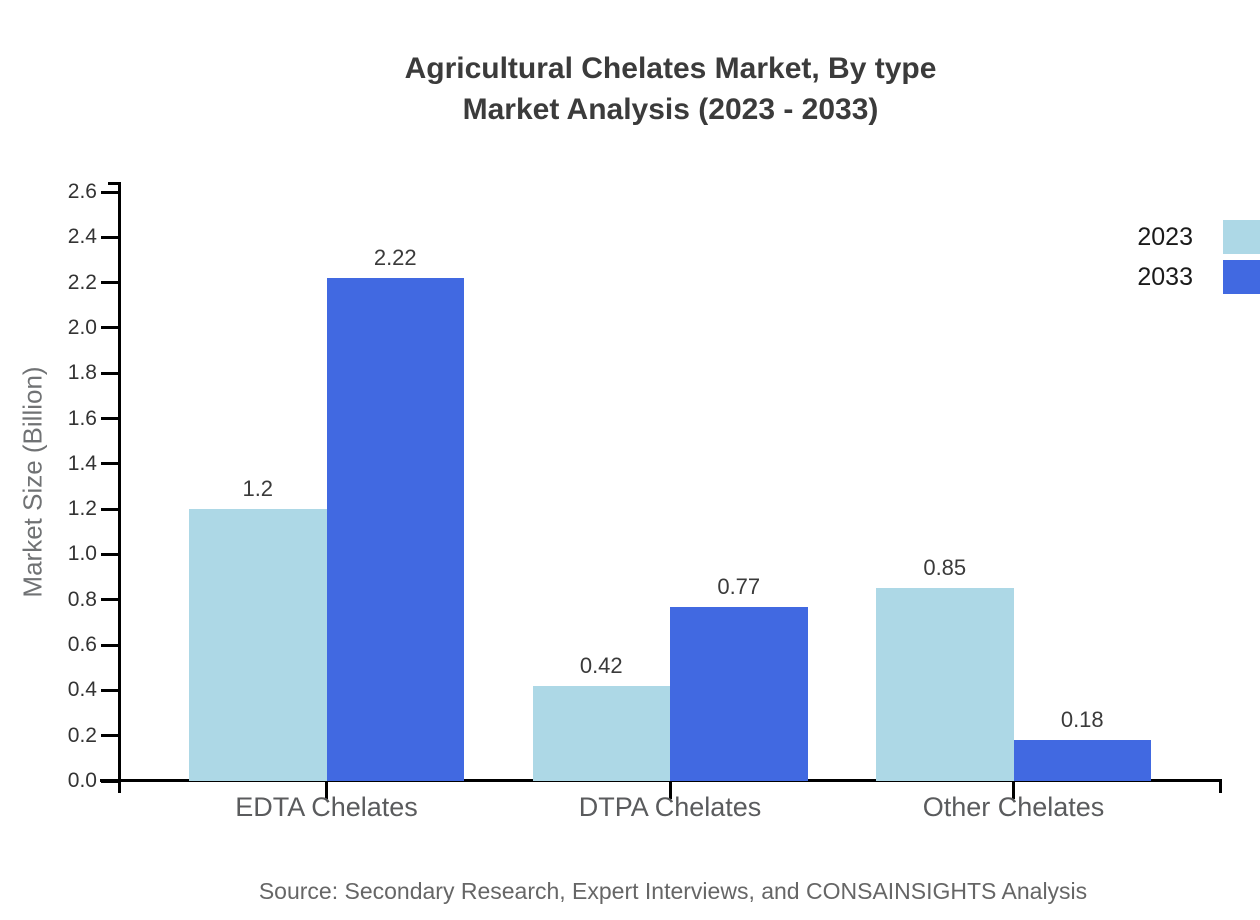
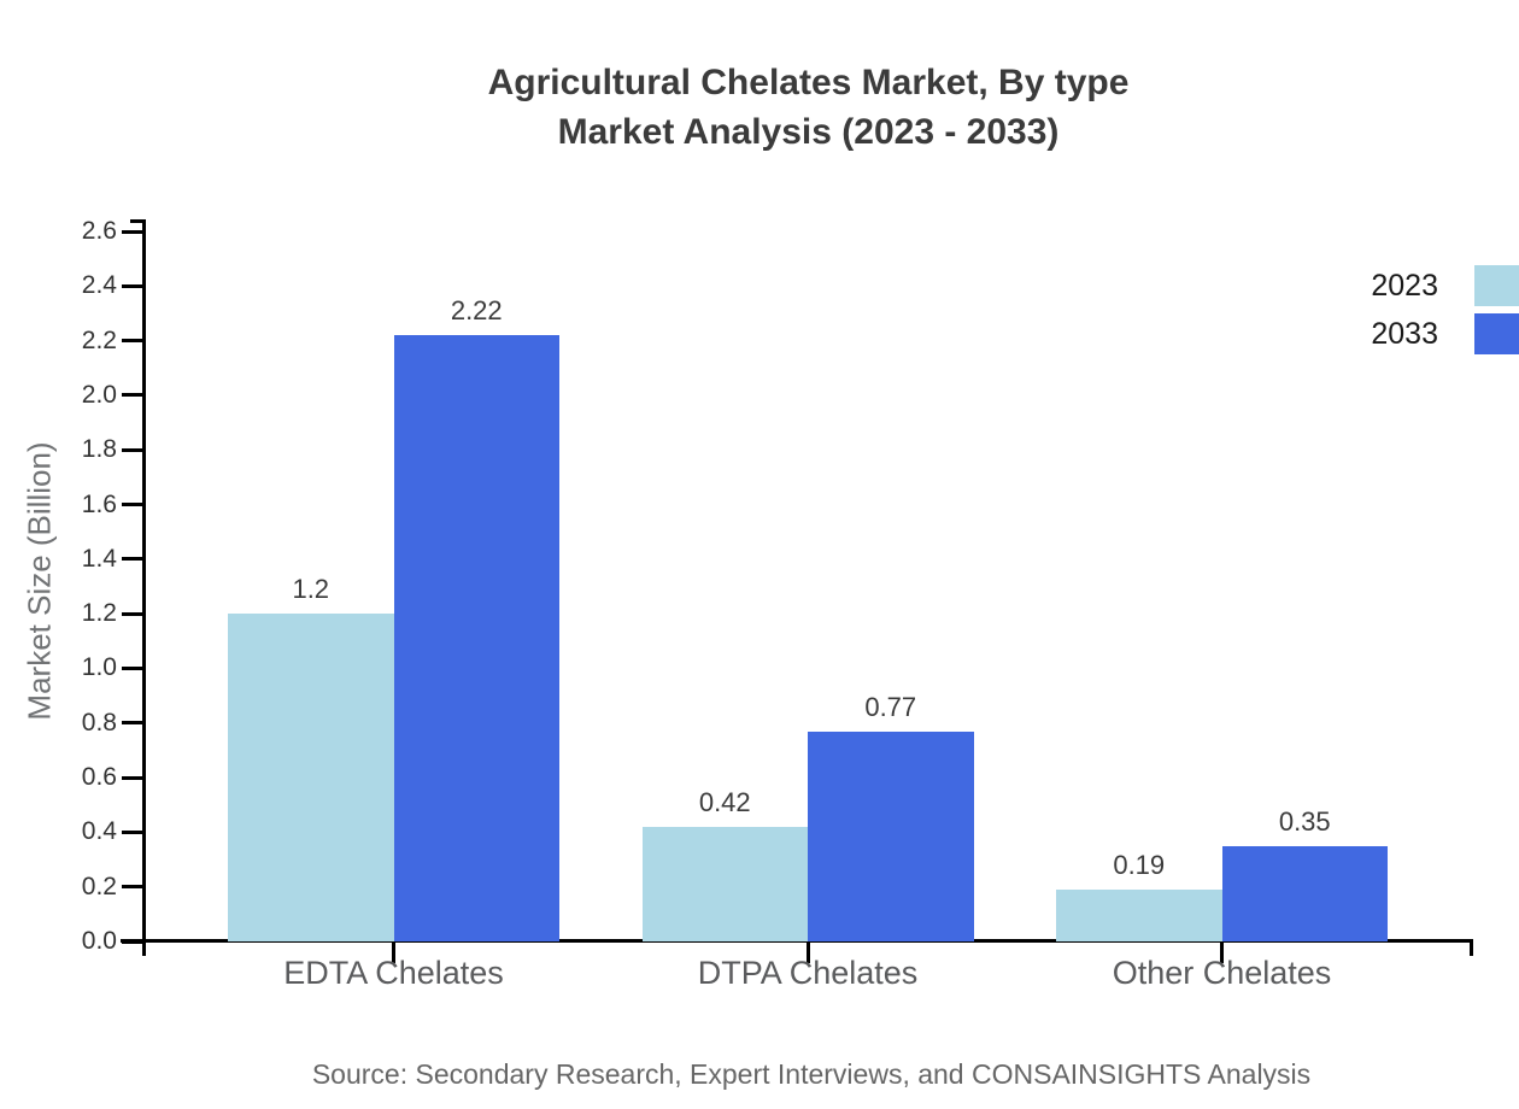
2023/Other Chelates: 0.85 -> 0.19
2033/Other Chelates: 0.18 -> 0.35
